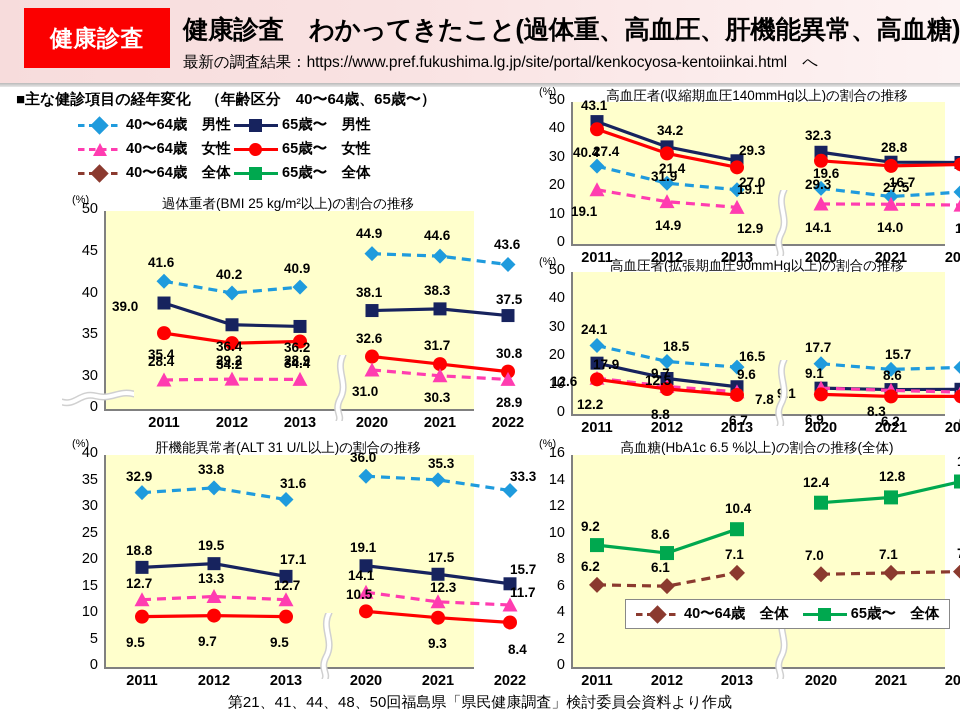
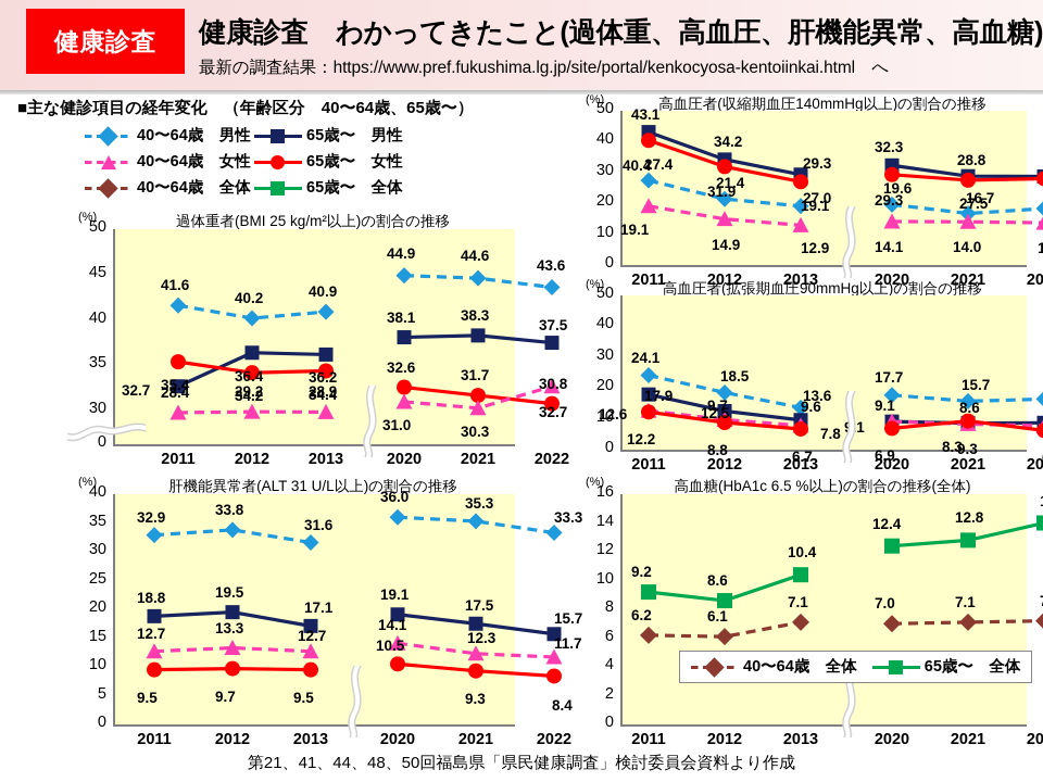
過体重者(BMI 25 kg/m²以上)の割合の推移/65歳〜 男性/2011: 39.0 -> 32.7
過体重者(BMI 25 kg/m²以上)の割合の推移/40〜64歳 女性/2022: 28.9 -> 32.7
高血圧者(拡張期血圧90mmHg以上)の割合の推移/40〜64歳 男性/2013: 16.5 -> 13.6
高血圧者(拡張期血圧90mmHg以上)の割合の推移/65歳〜 女性/2021: 6.2 -> 9.3
